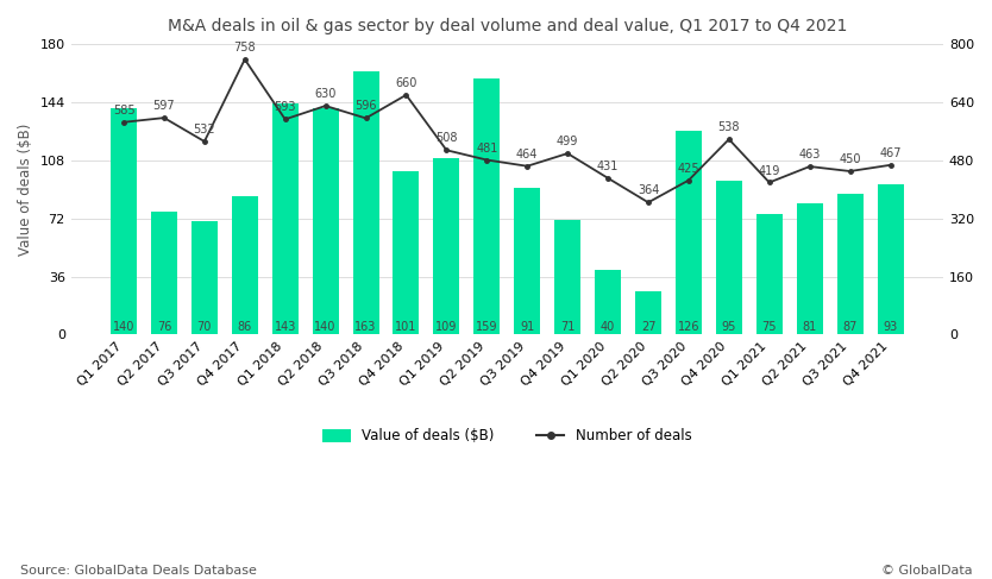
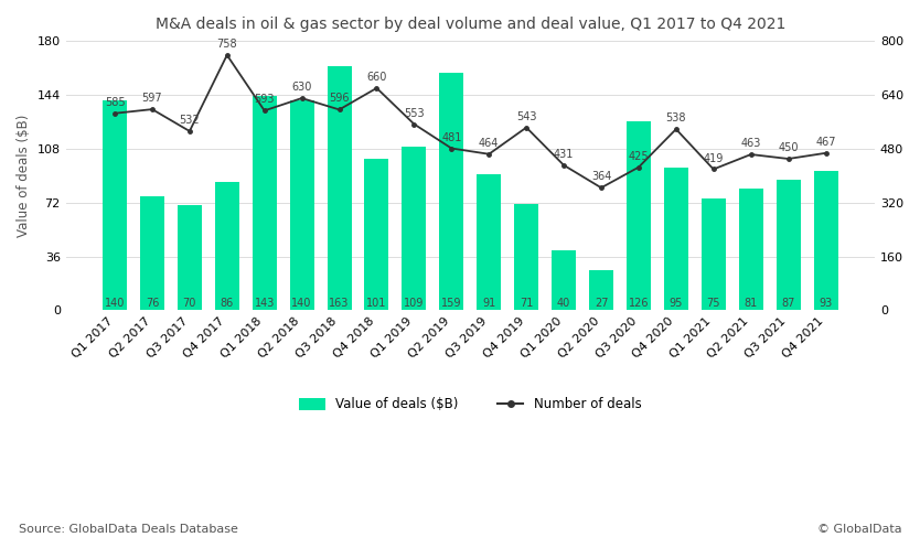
Number of deals/Q1 2019: 508 -> 553
Number of deals/Q4 2019: 499 -> 543
